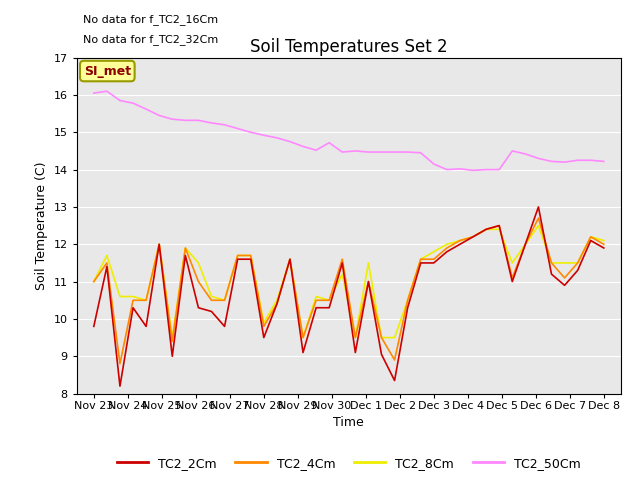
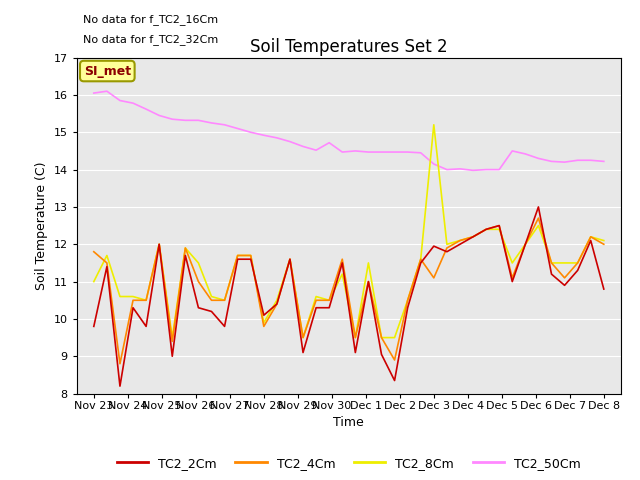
TC2_4Cm/Nov 23: 11.0 -> 11.8
TC2_2Cm/Nov 28: 9.50 -> 10.10
TC2_2Cm/Dec 3: 11.50 -> 11.95
TC2_4Cm/Dec 3: 11.6 -> 11.1
TC2_8Cm/Dec 3: 11.8 -> 15.2
TC2_2Cm/Dec 8: 11.90 -> 10.80
